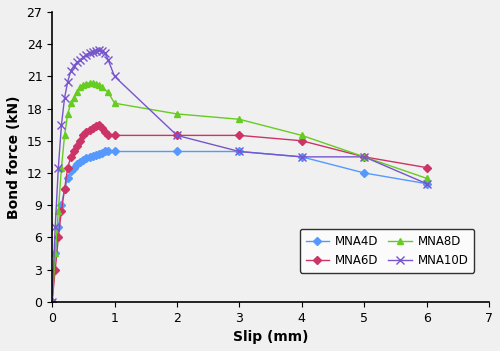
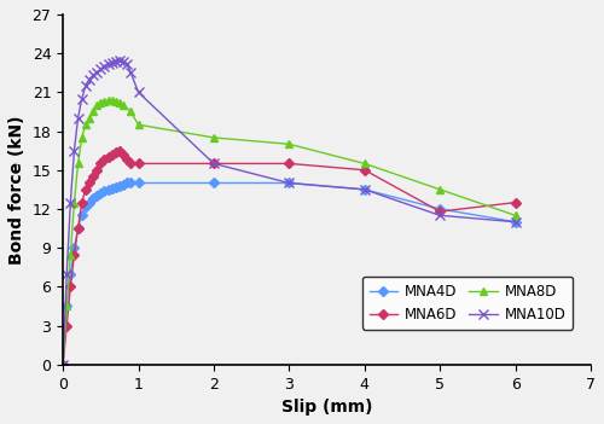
MNA6D/5: 13.5 -> 11.8
MNA10D/5: 13.5 -> 11.5
